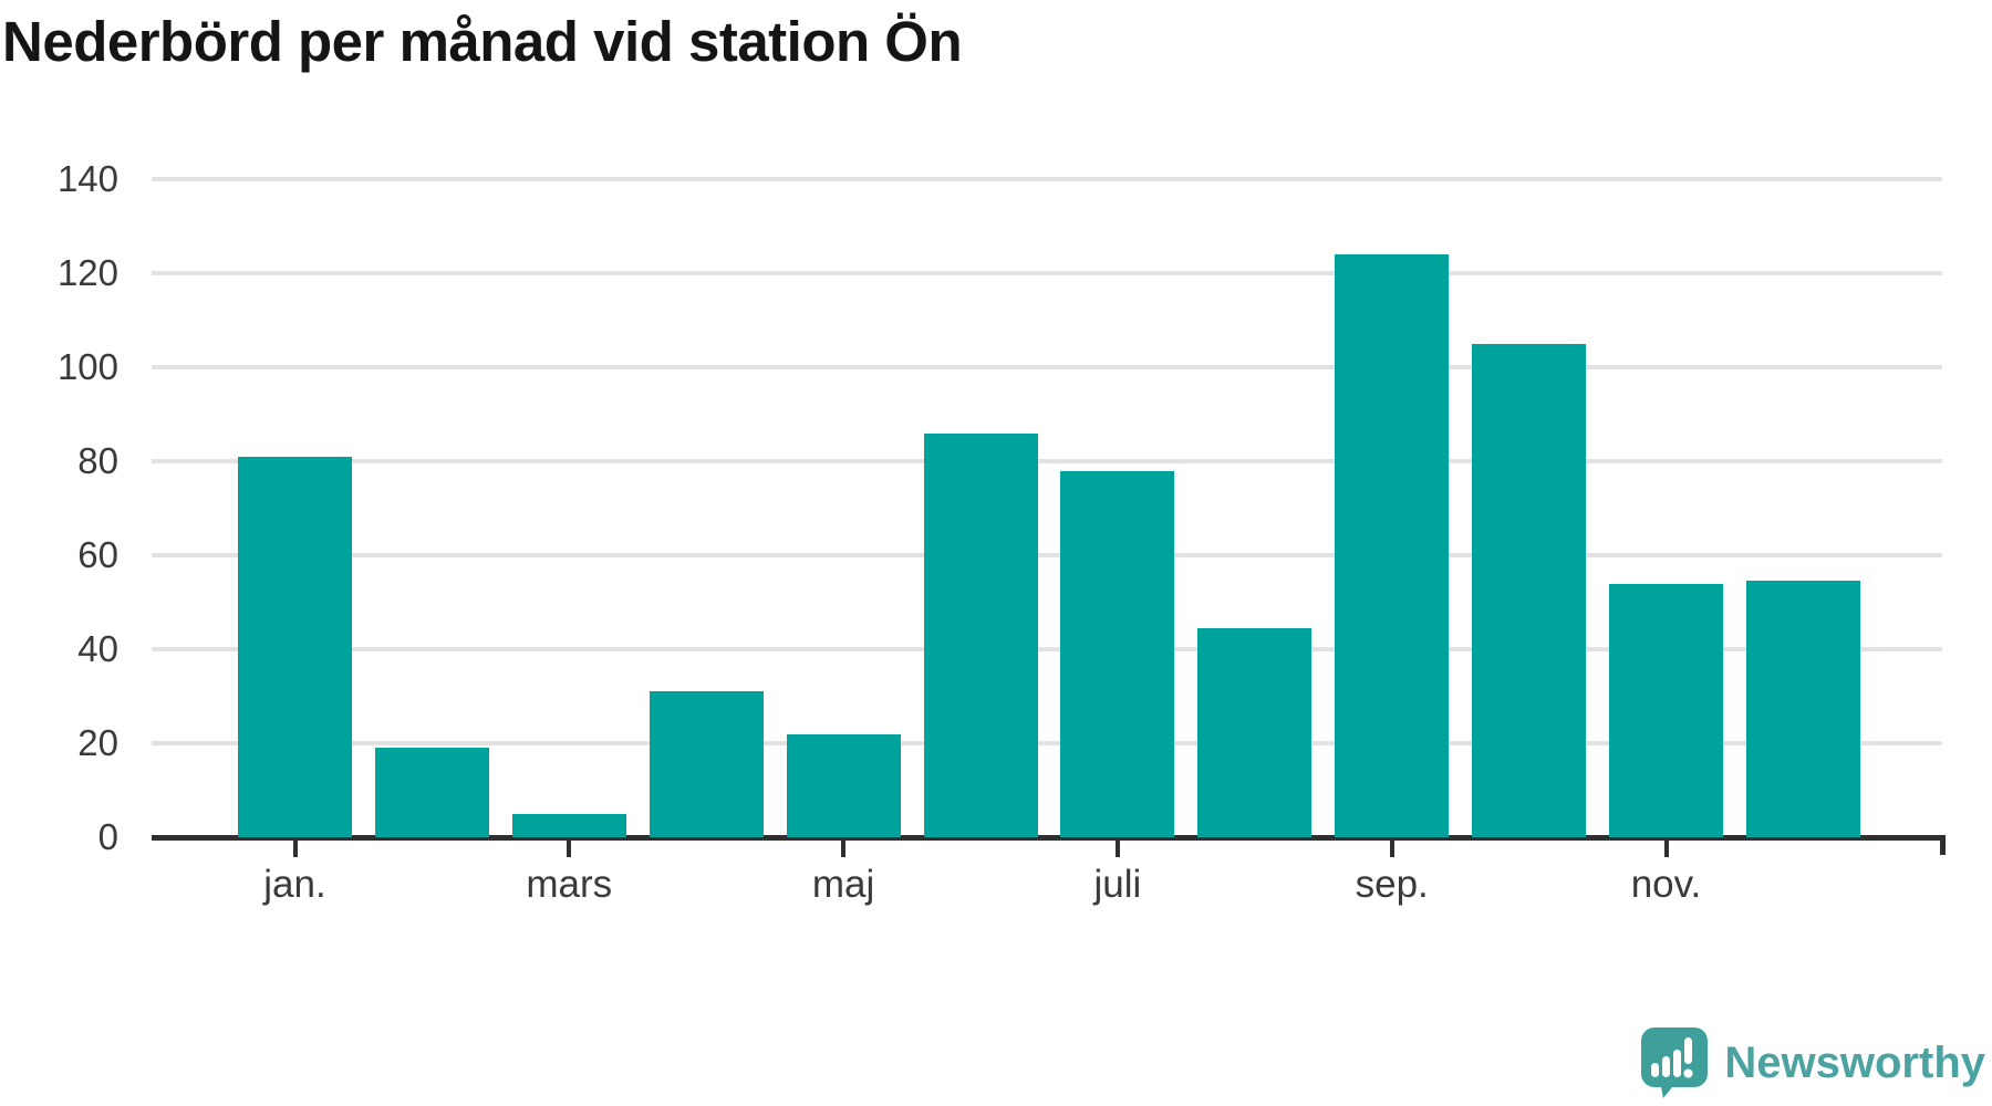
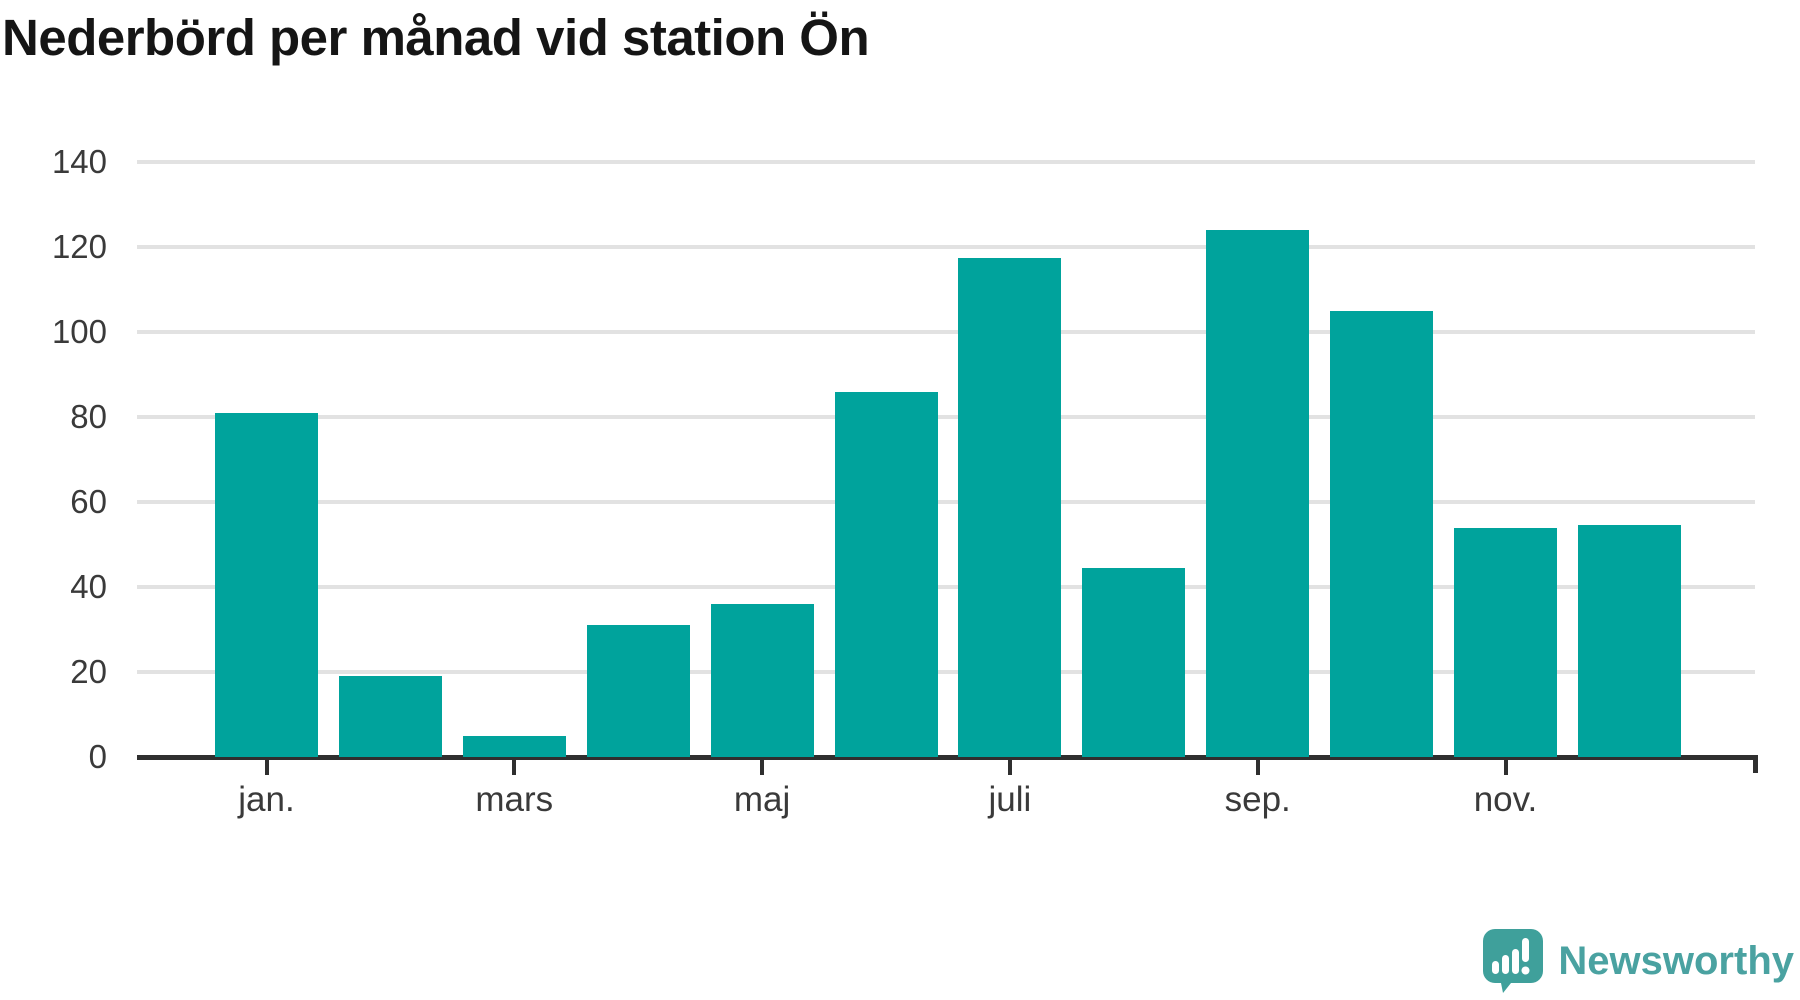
maj: 22 -> 36
juli: 78 -> 118
